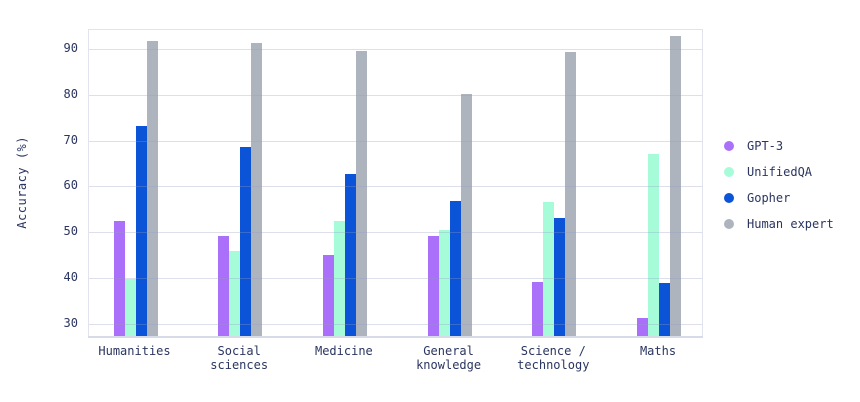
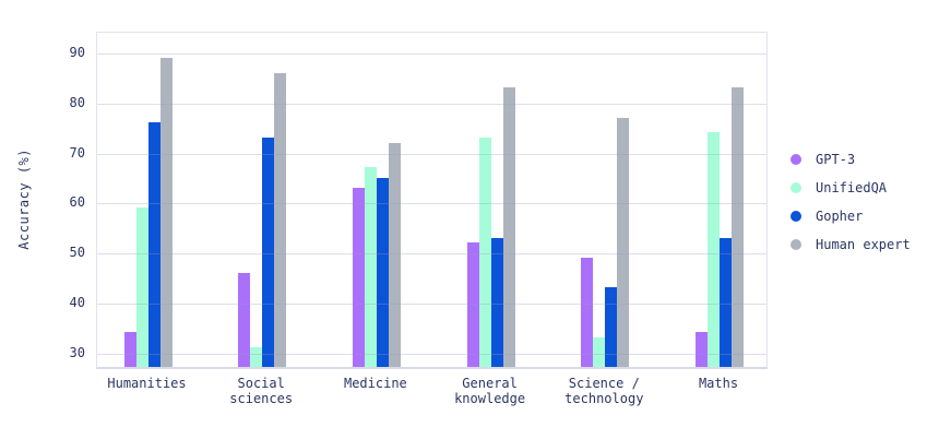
GPT-3/Humanities: 52 -> 34
UnifiedQA/Humanities: 40 -> 59
Gopher/Humanities: 73 -> 76
Human expert/Humanities: 92 -> 89
GPT-3/Social sciences: 49 -> 46
UnifiedQA/Social sciences: 46 -> 31
Gopher/Social sciences: 68 -> 73
Human expert/Social sciences: 91 -> 86
GPT-3/Medicine: 45 -> 63
UnifiedQA/Medicine: 52 -> 67
Gopher/Medicine: 62 -> 65
Human expert/Medicine: 89 -> 72
GPT-3/General knowledge: 49 -> 52
UnifiedQA/General knowledge: 50 -> 73
Gopher/General knowledge: 57 -> 53
Human expert/General knowledge: 80 -> 83
GPT-3/Science / technology: 39 -> 49
UnifiedQA/Science / technology: 56 -> 33
Gopher/Science / technology: 53 -> 43
Human expert/Science / technology: 89 -> 77
GPT-3/Maths: 31 -> 34
UnifiedQA/Maths: 67 -> 74
Gopher/Maths: 39 -> 53
Human expert/Maths: 93 -> 83
